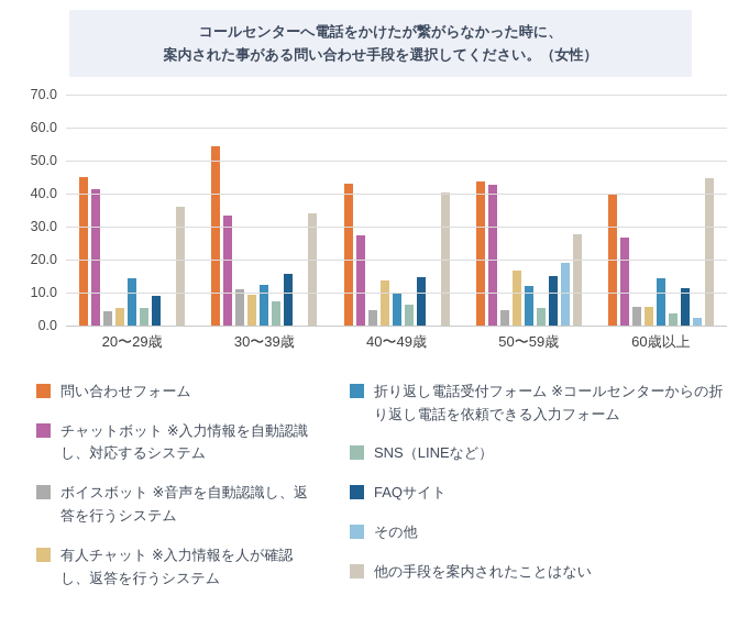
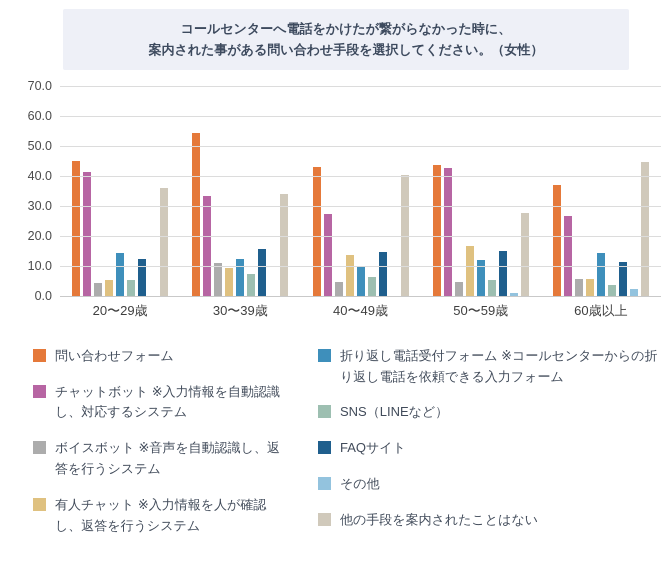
FAQサイト/20〜29歳: 9 -> 12
その他/50〜59歳: 19 -> 1
問い合わせフォーム/60歳以上: 40 -> 37
